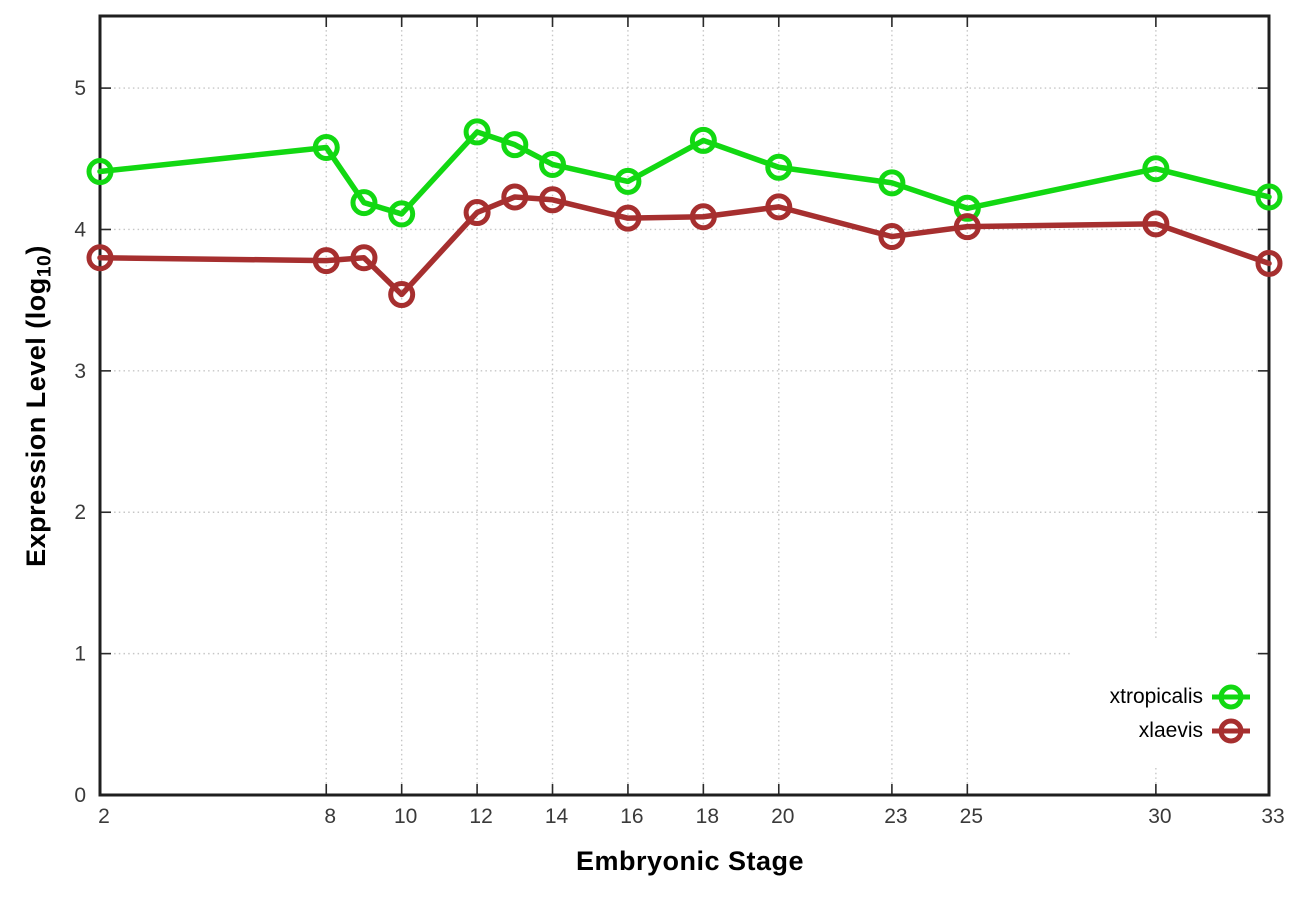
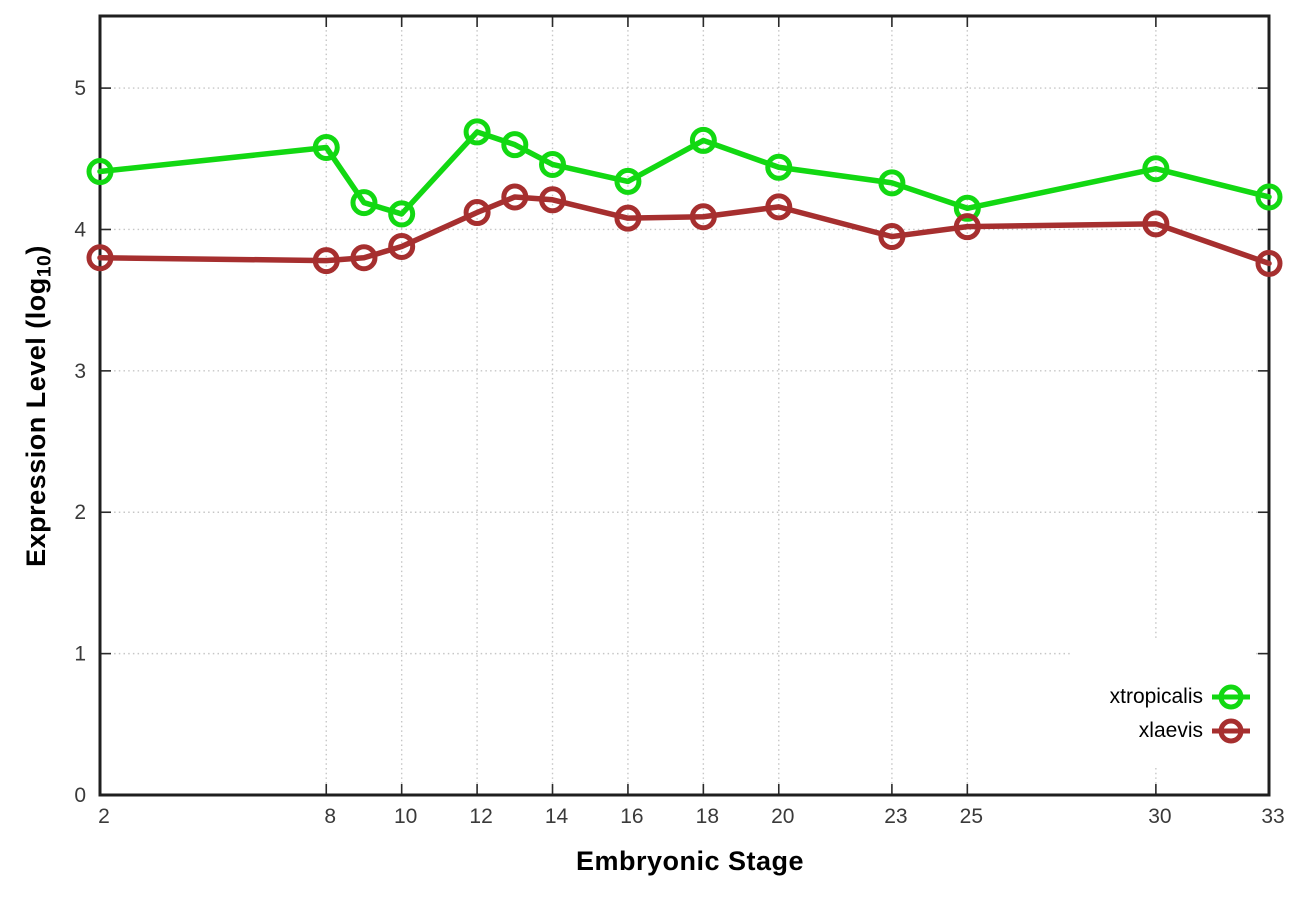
xlaevis/10: 3.54 -> 3.88
